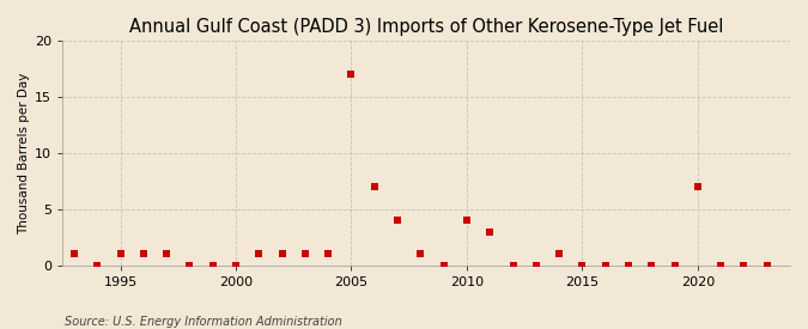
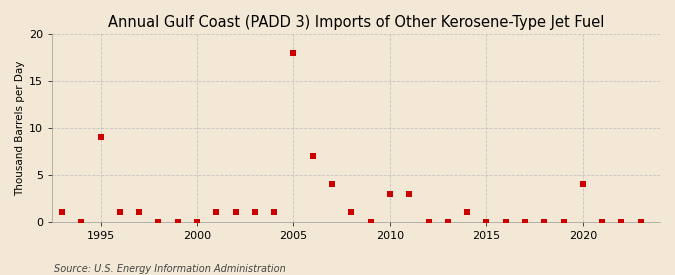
1995: 1 -> 9
2005: 17 -> 18
2010: 4 -> 3
2020: 7 -> 4
